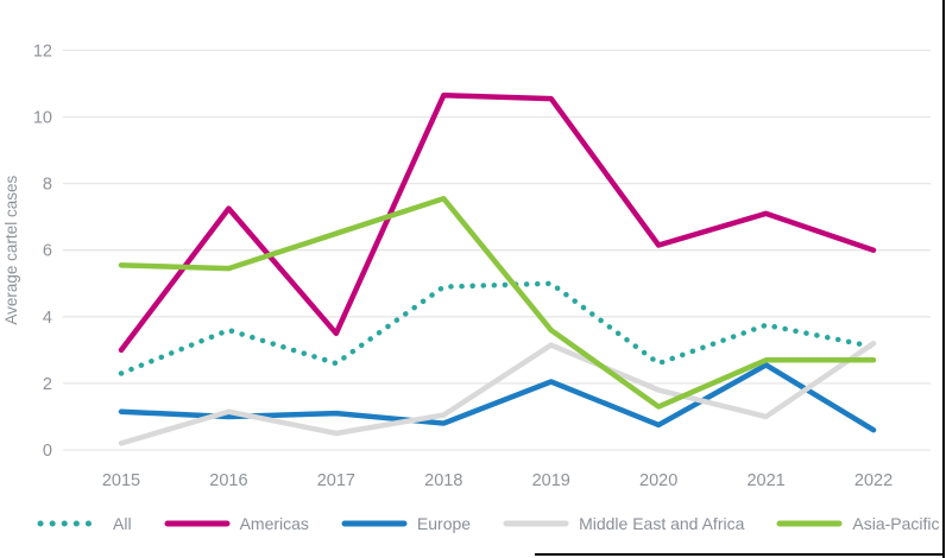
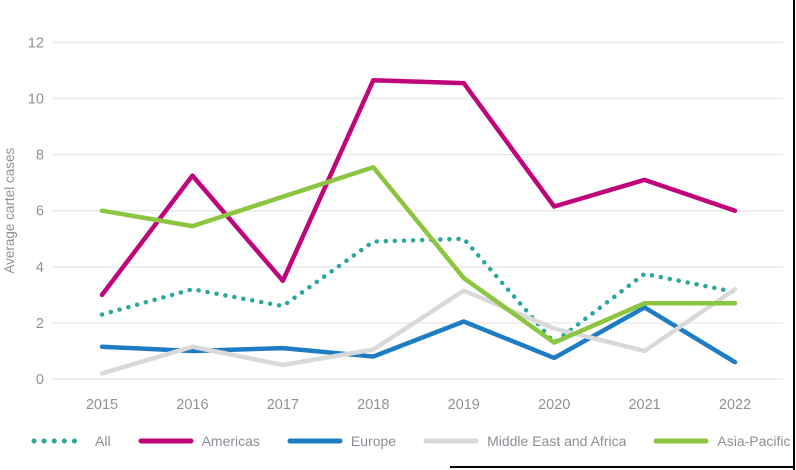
Asia-Pacific/2015: 5.5 -> 6.0
All/2016: 3.6 -> 3.2
All/2020: 2.6 -> 1.3
